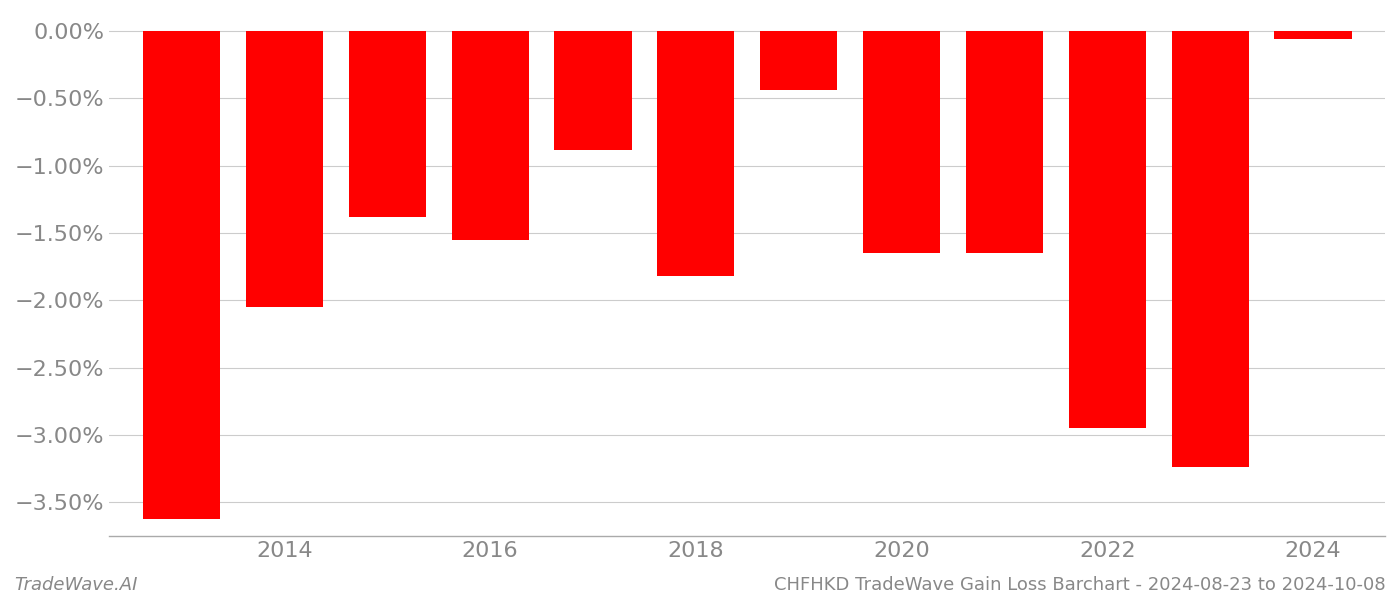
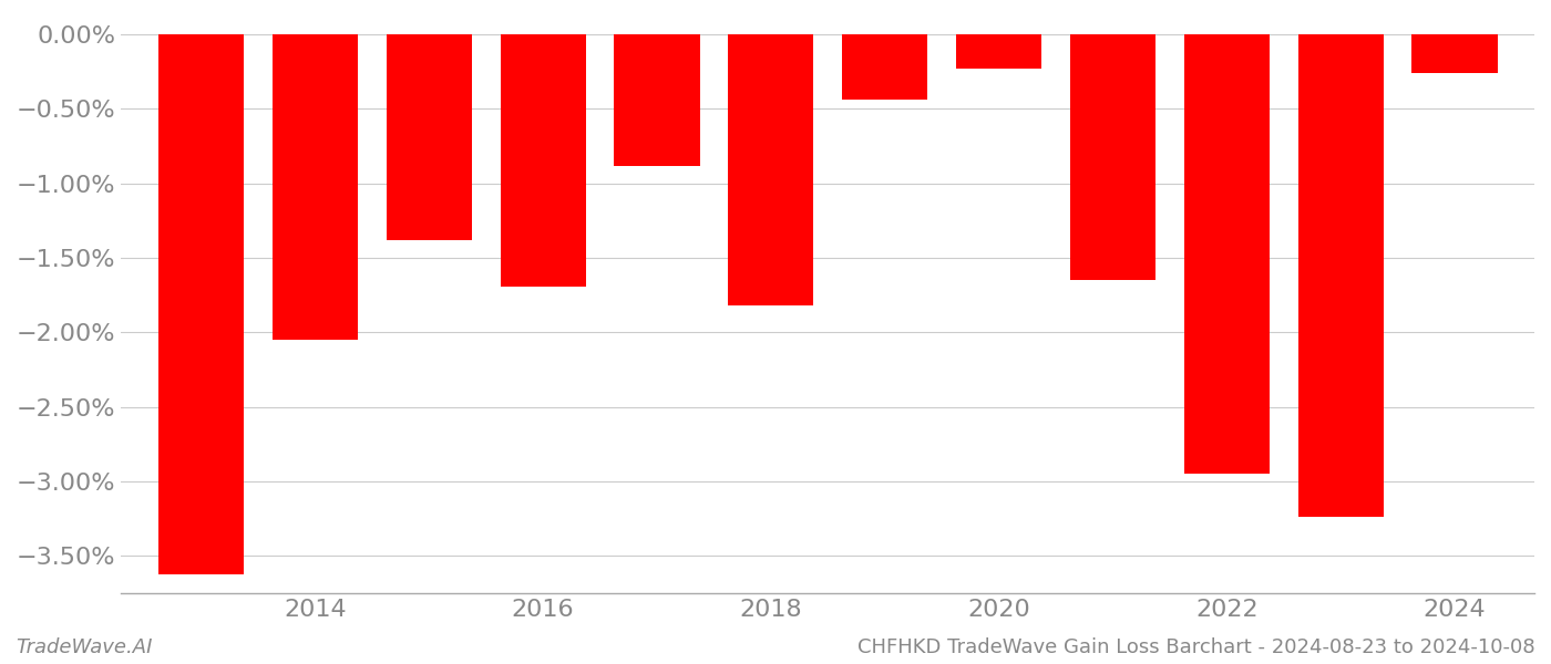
2016: -1.55% -> -1.69%
2020: -1.65% -> -0.23%
2024: -0.06% -> -0.26%
